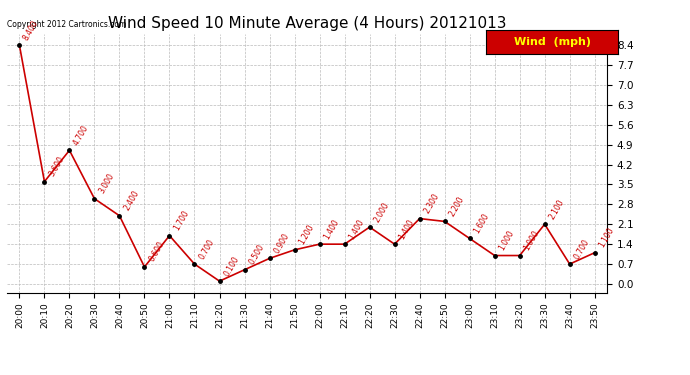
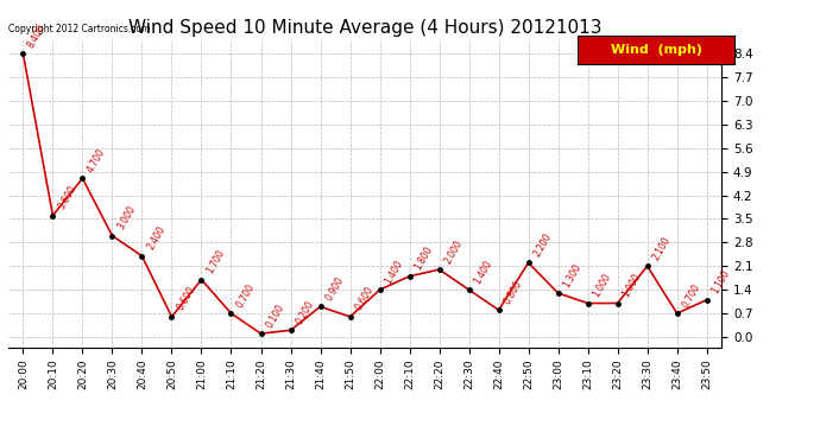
21:30: 0.500 -> 0.200
21:50: 1.200 -> 0.600
22:10: 1.400 -> 1.800
22:40: 2.300 -> 0.800
23:00: 1.600 -> 1.300
